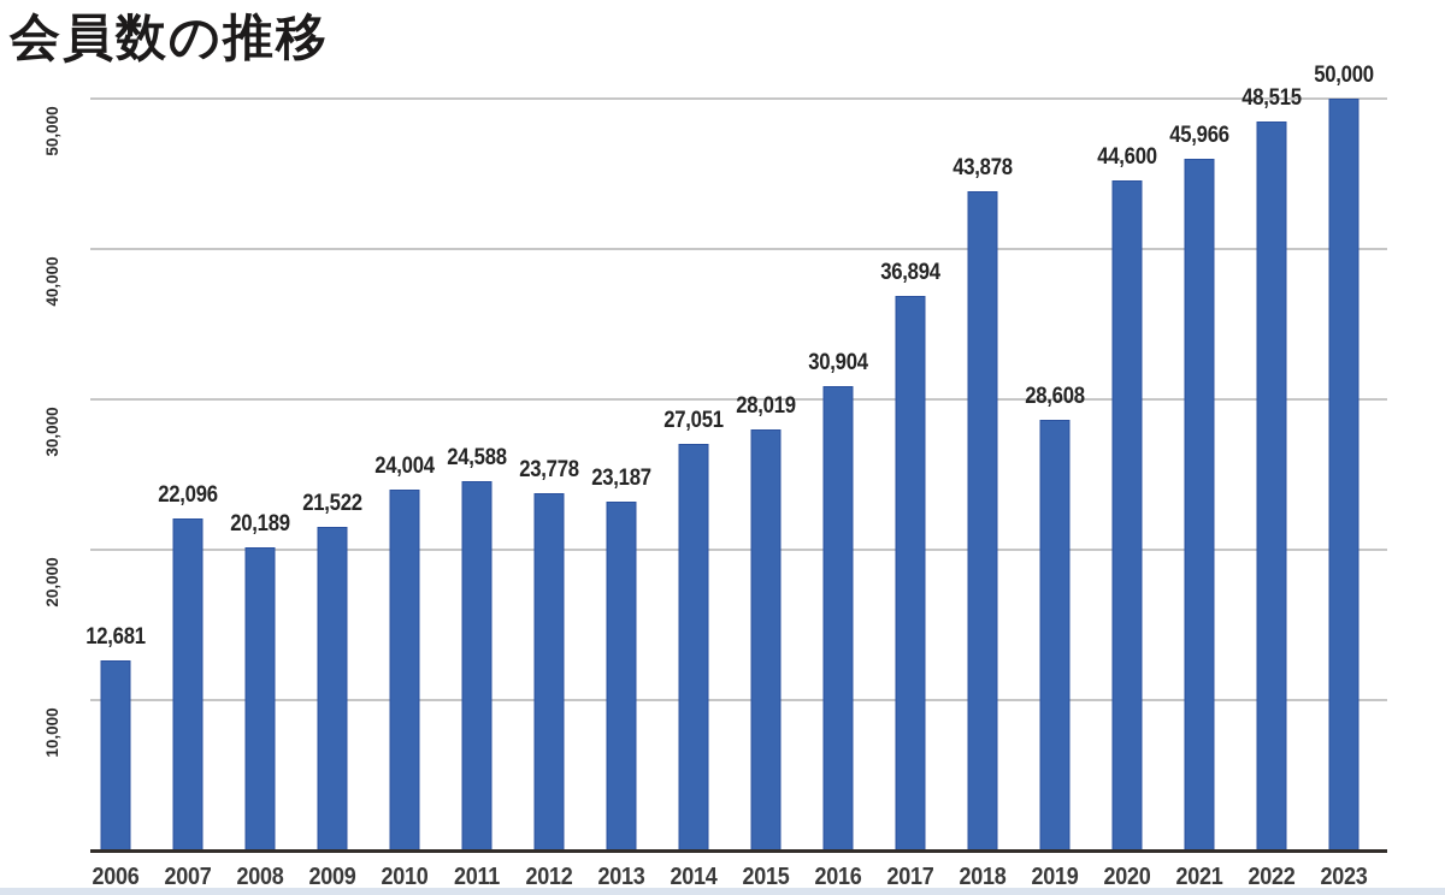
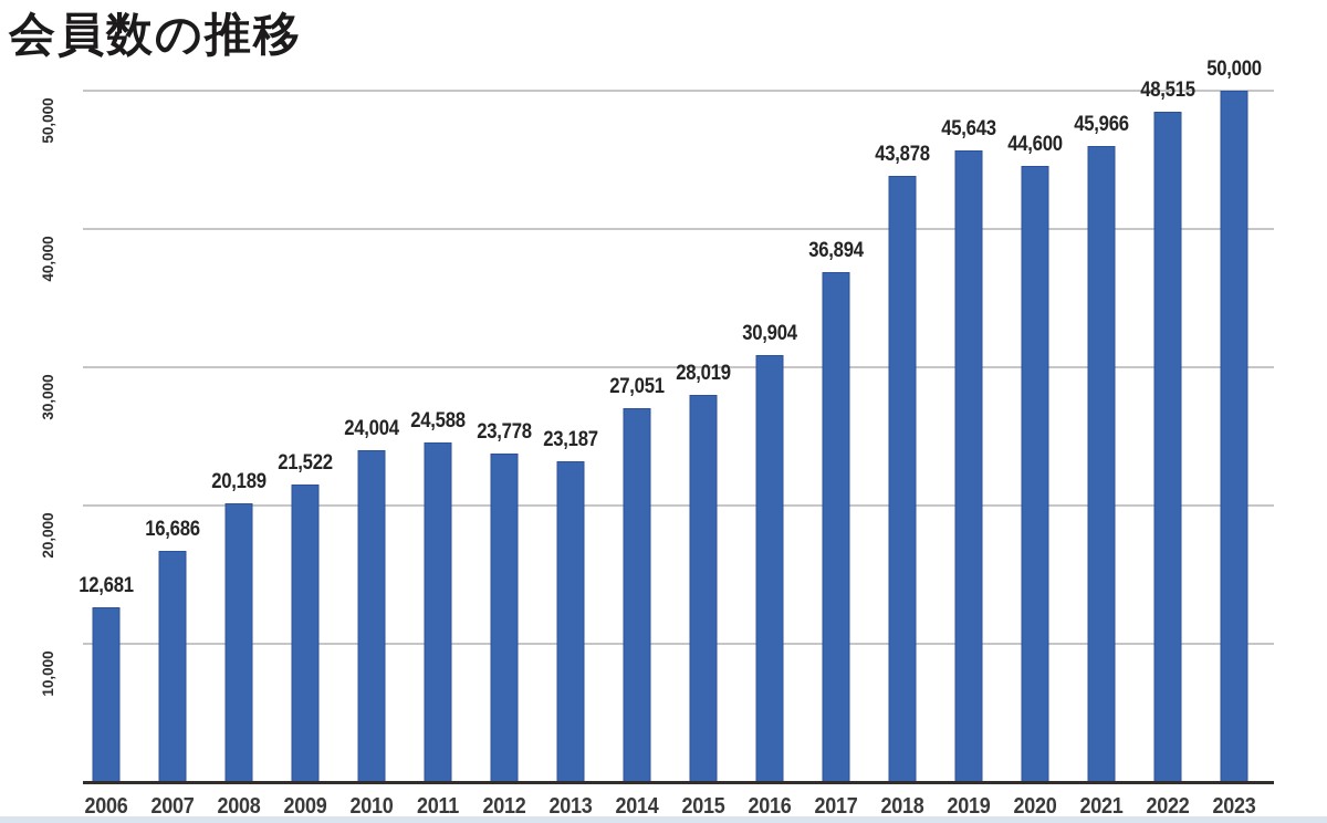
2007: 22,096 -> 16,686
2019: 28,608 -> 45,643
